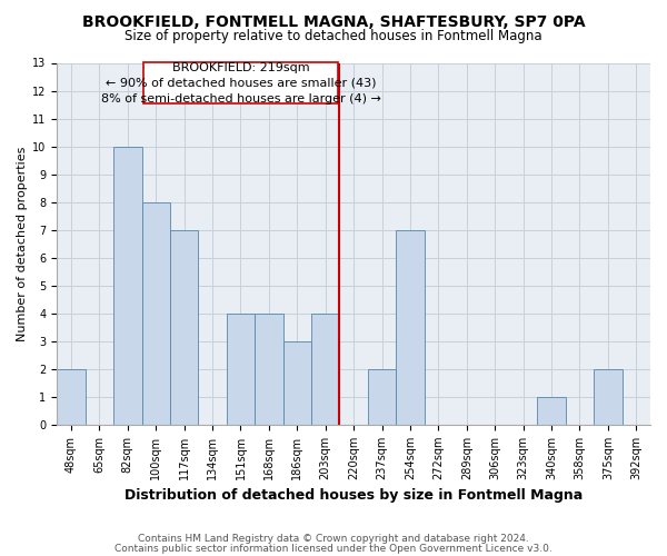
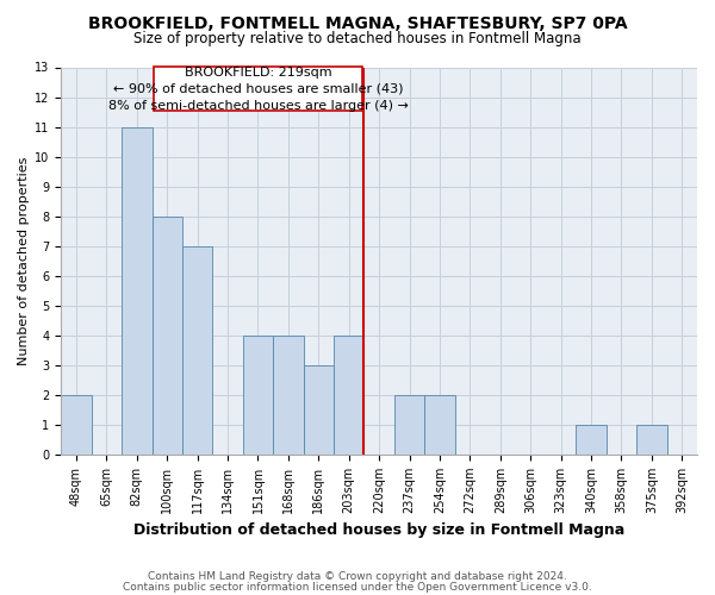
82sqm: 10 -> 11
254sqm: 7 -> 2
375sqm: 2 -> 1
